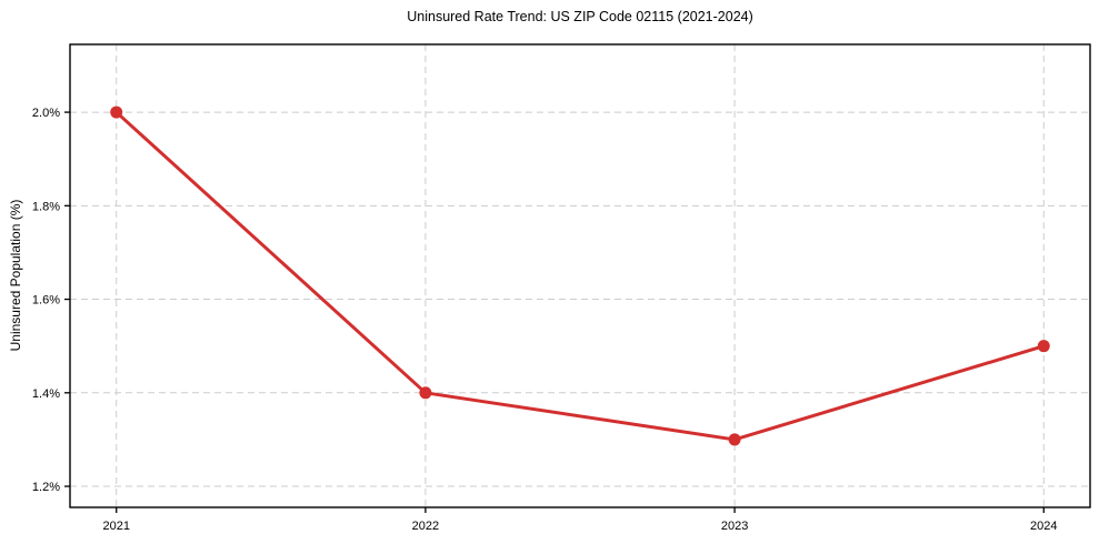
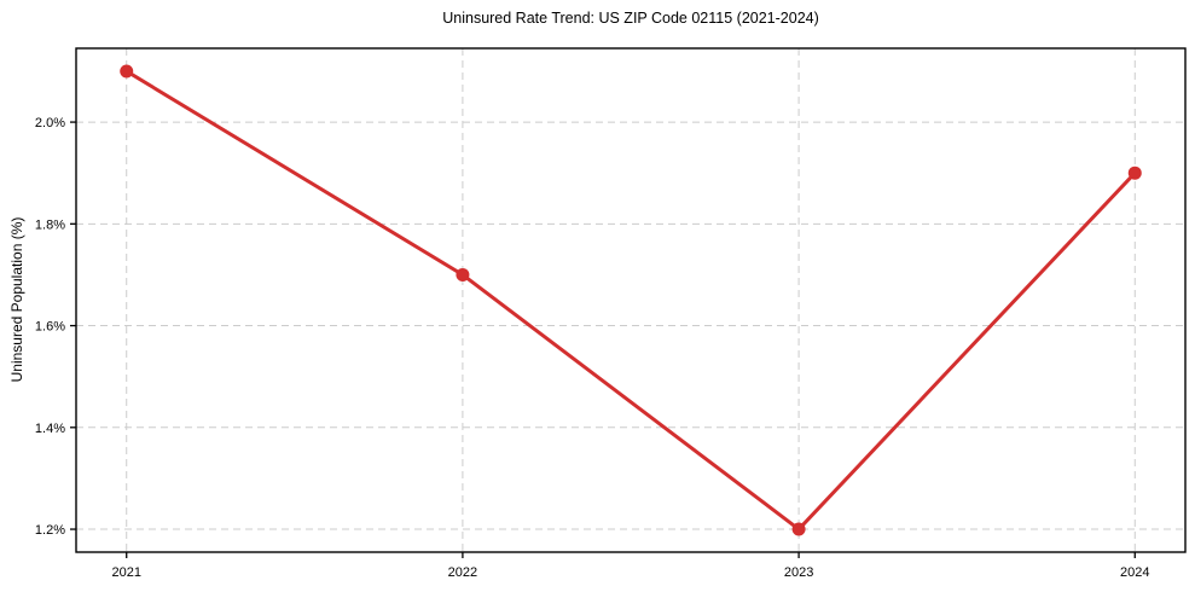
2021: 2.0% -> 2.1%
2022: 1.4% -> 1.7%
2023: 1.3% -> 1.2%
2024: 1.5% -> 1.9%
